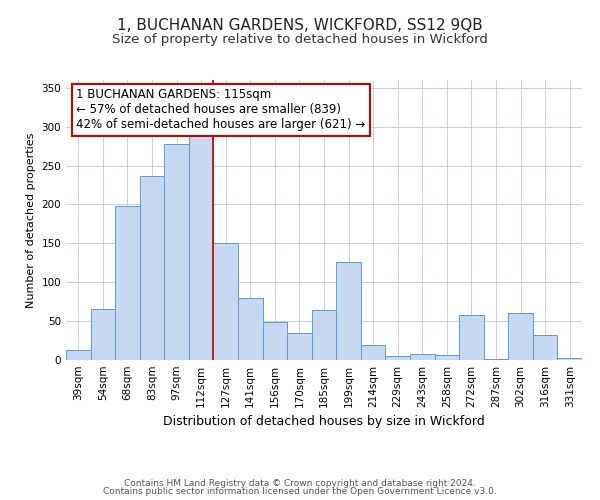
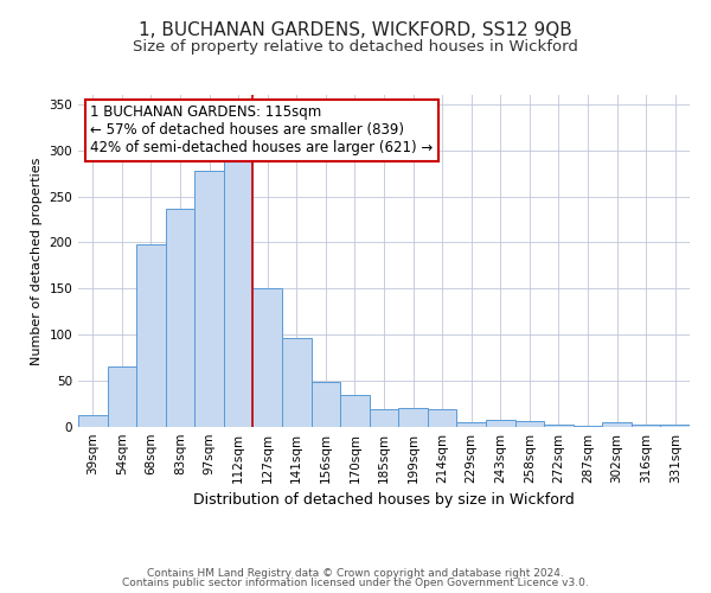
141sqm: 80 -> 97
185sqm: 64 -> 19
199sqm: 126 -> 20
272sqm: 58 -> 3
302sqm: 60 -> 5
316sqm: 32 -> 2
